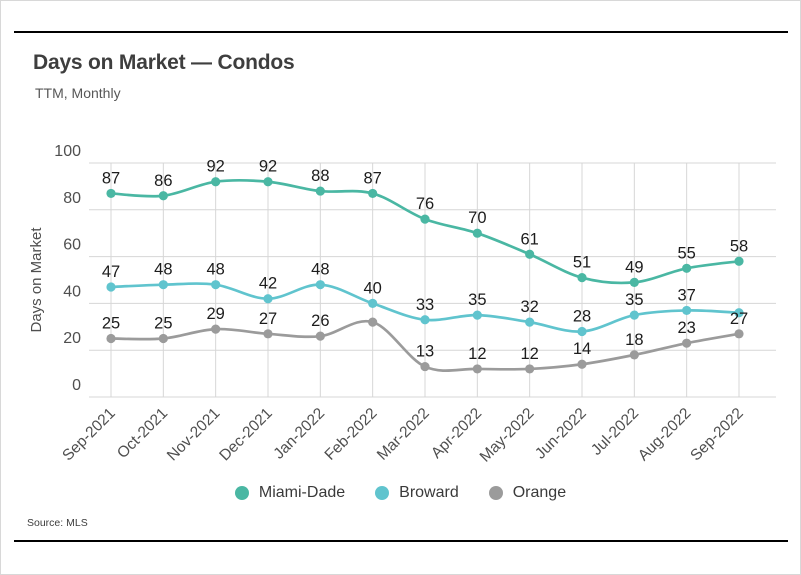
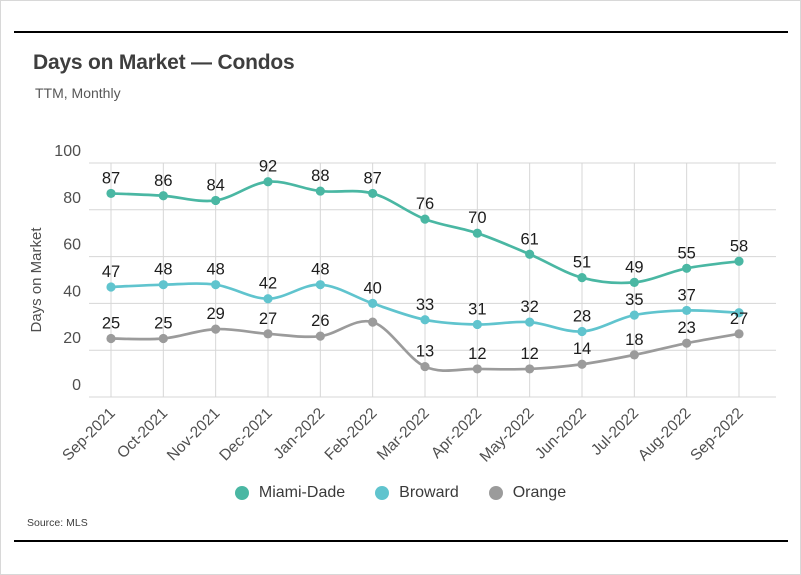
Miami-Dade/Nov-2021: 92 -> 84
Broward/Apr-2022: 35 -> 31
